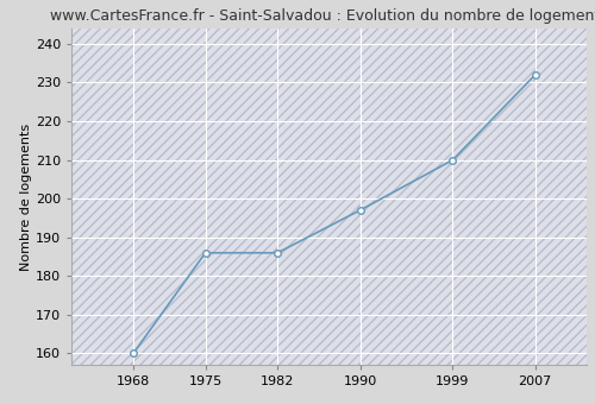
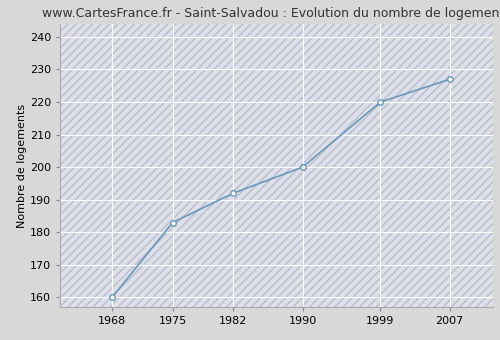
1975: 186 -> 183
1982: 186 -> 192
1990: 197 -> 200
1999: 210 -> 220
2007: 232 -> 227
